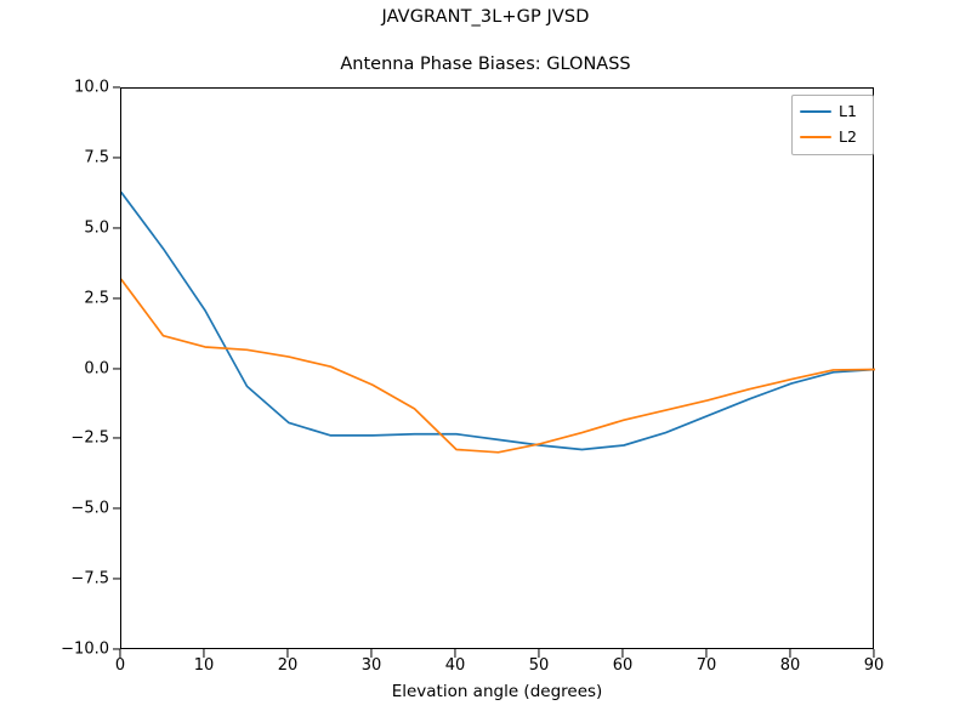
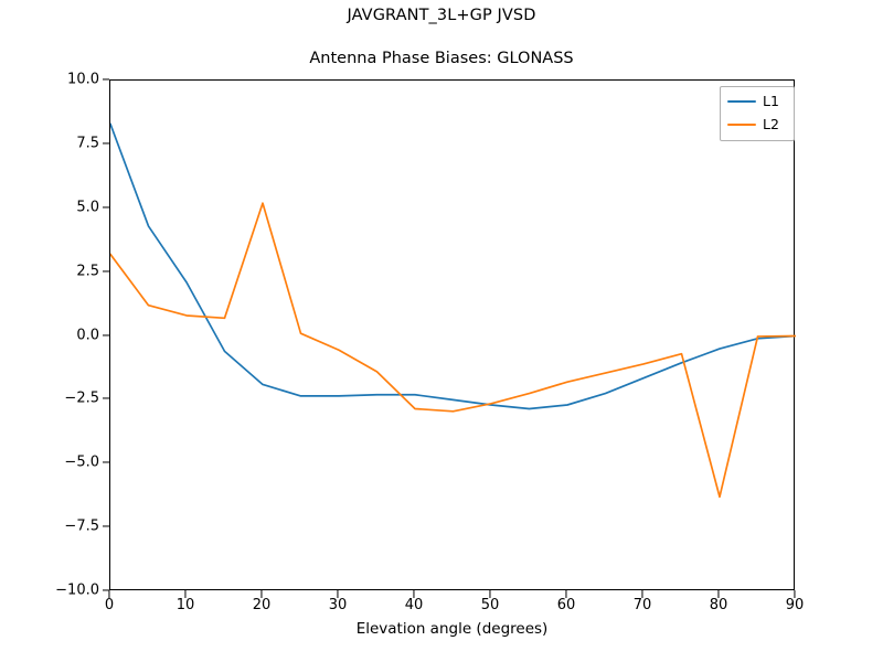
L1/0: 6.3 -> 8.3
L2/20: 0.5 -> 5.2
L2/80: -0.3 -> -6.3
